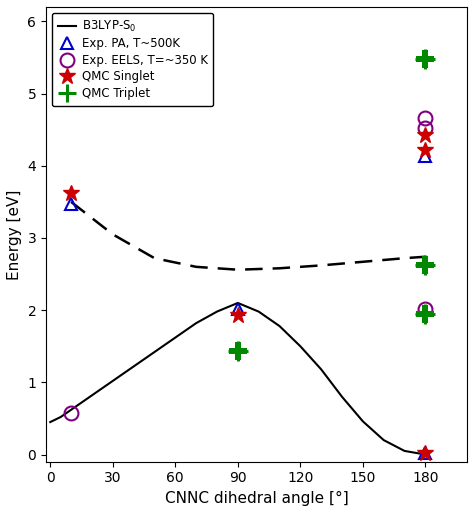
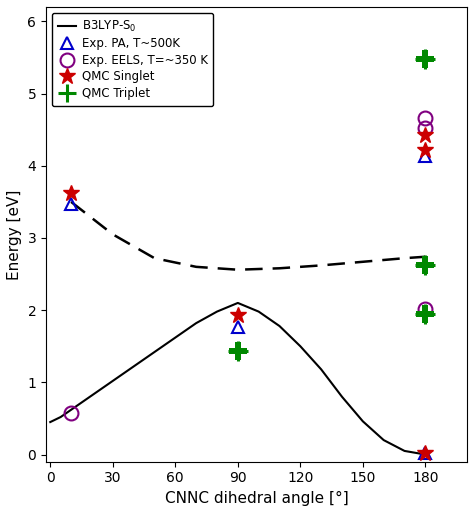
Exp. PA, T~500K/90: 2.02 -> 1.77
